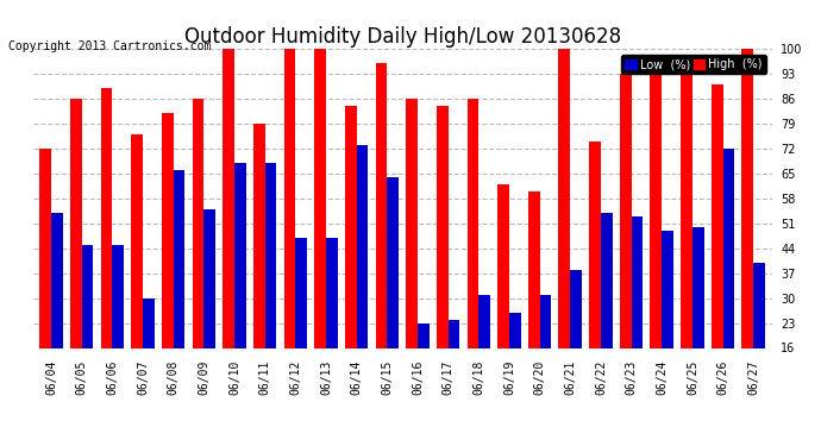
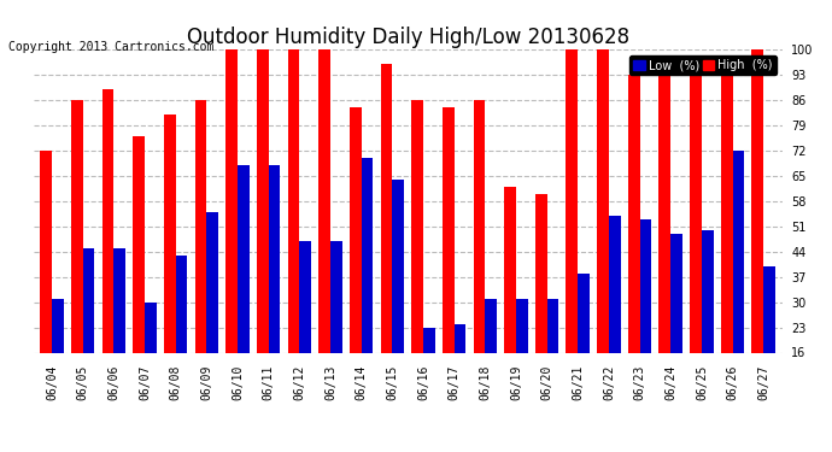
Low (%)/06/04: 54 -> 31
Low (%)/06/08: 66 -> 43
High (%)/06/11: 79 -> 100
Low (%)/06/14: 73 -> 70
Low (%)/06/19: 26 -> 31
High (%)/06/22: 74 -> 100
High (%)/06/26: 90 -> 93
